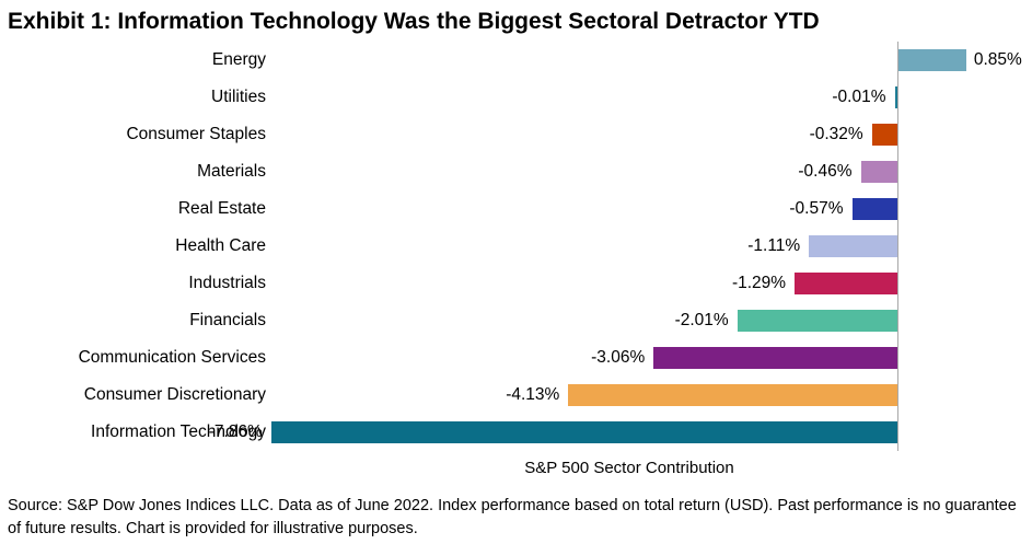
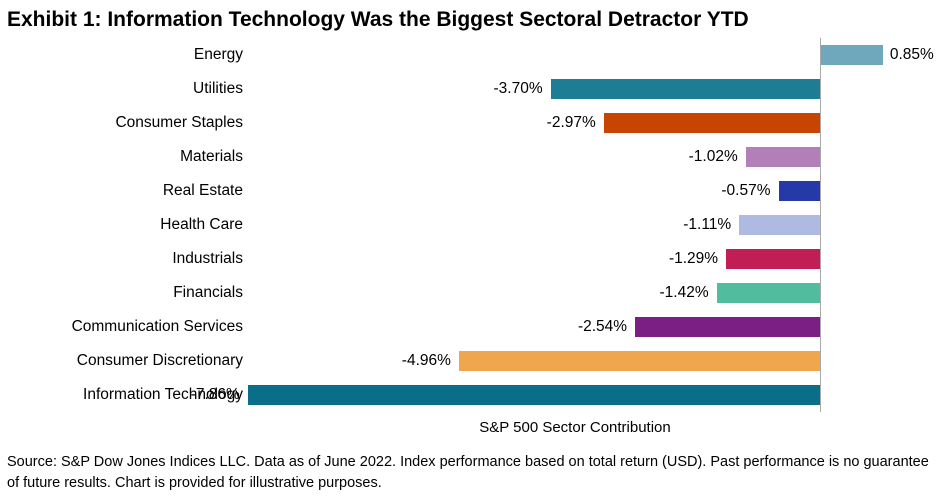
Utilities: -0.01% -> -3.70%
Consumer Staples: -0.32% -> -2.97%
Materials: -0.46% -> -1.02%
Financials: -2.01% -> -1.42%
Communication Services: -3.06% -> -2.54%
Consumer Discretionary: -4.13% -> -4.96%
